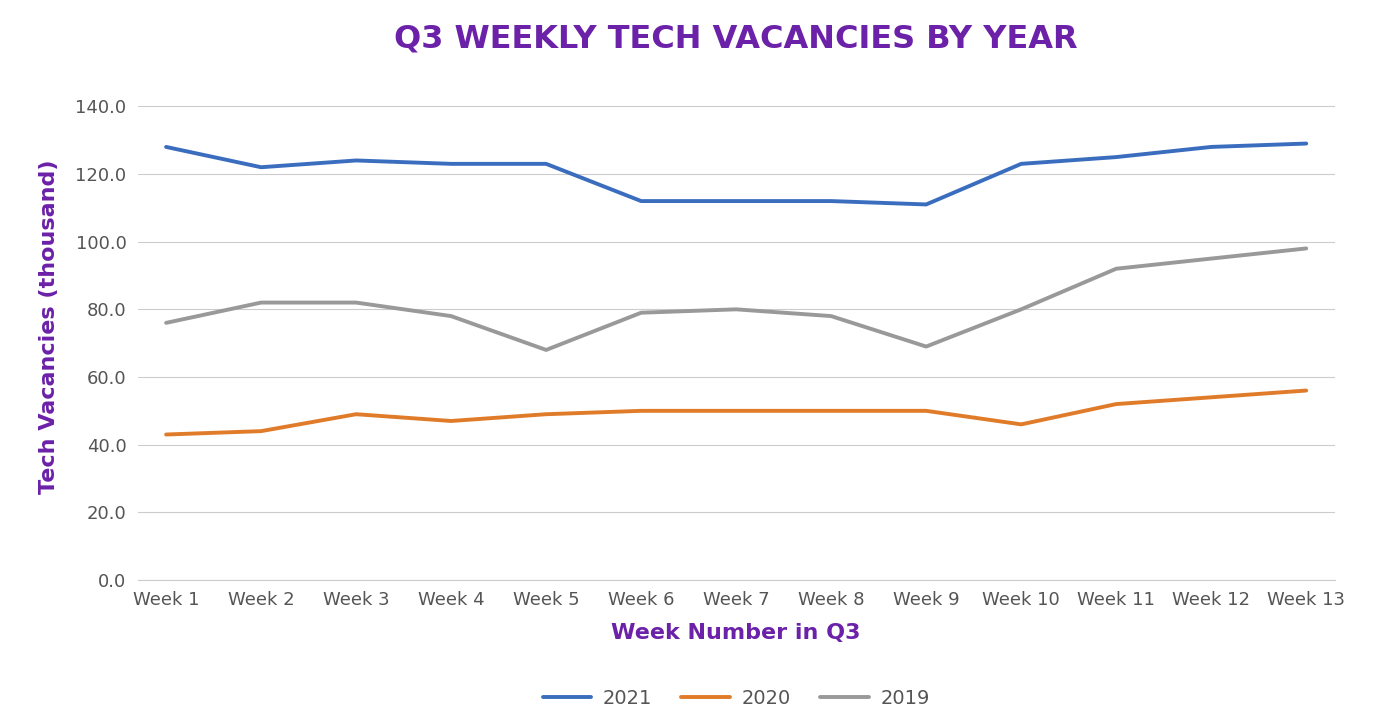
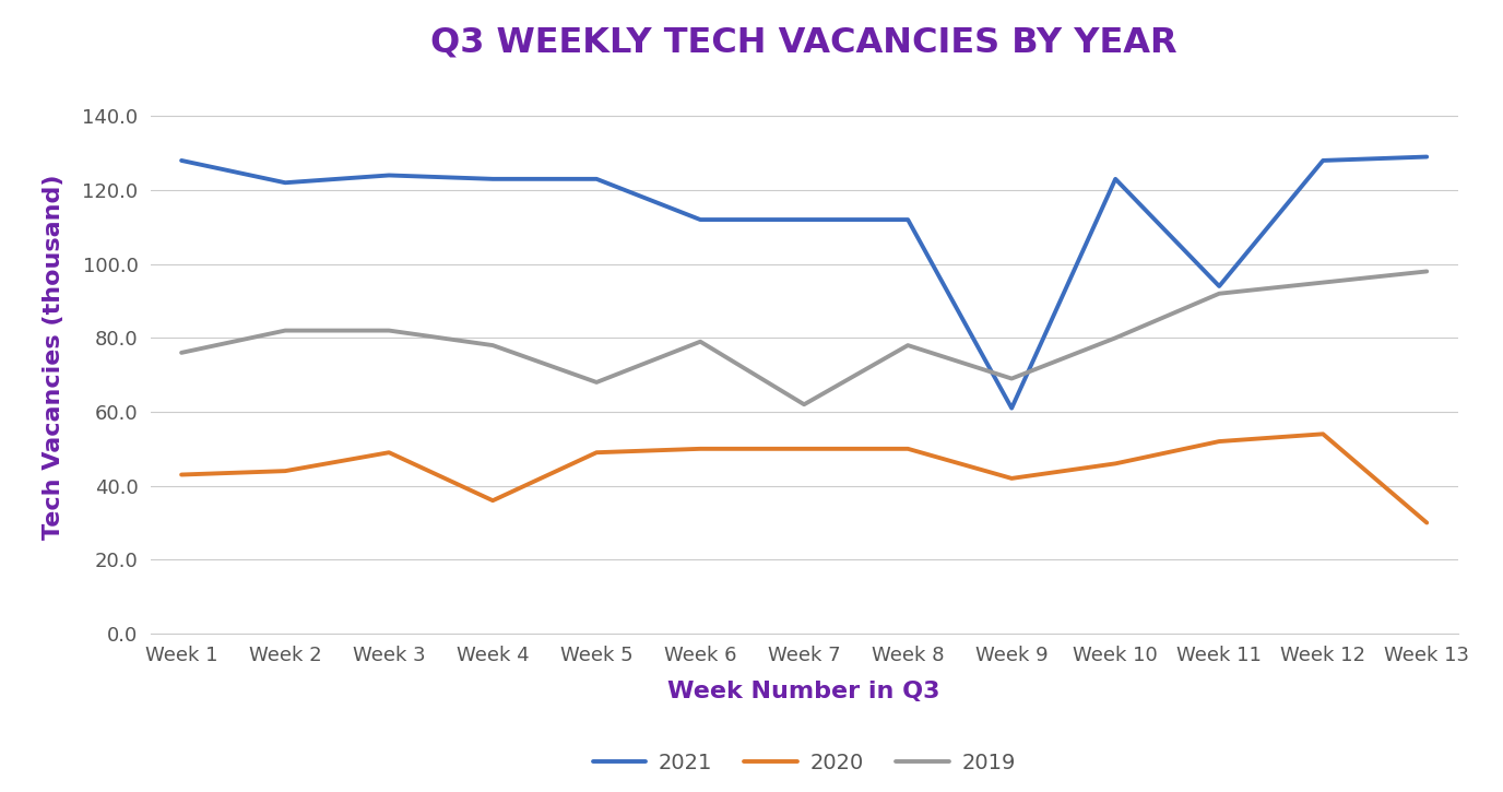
2020/Week 4: 47 -> 36
2019/Week 7: 80 -> 62
2021/Week 9: 111 -> 61
2020/Week 9: 50 -> 42
2021/Week 11: 125 -> 94
2020/Week 13: 56 -> 30
